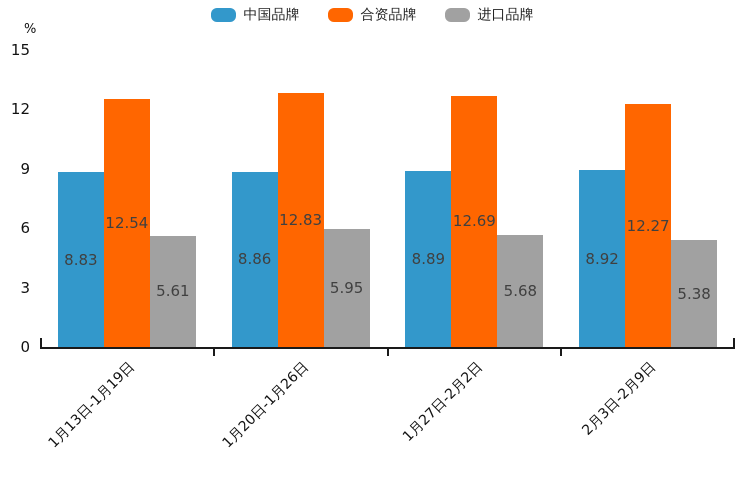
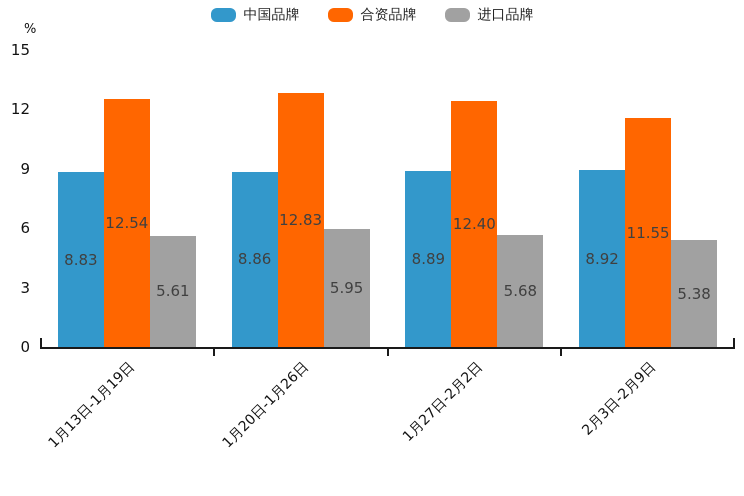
合资品牌/1月27日-2月2日: 12.69 -> 12.40
合资品牌/2月3日-2月9日: 12.27 -> 11.55
